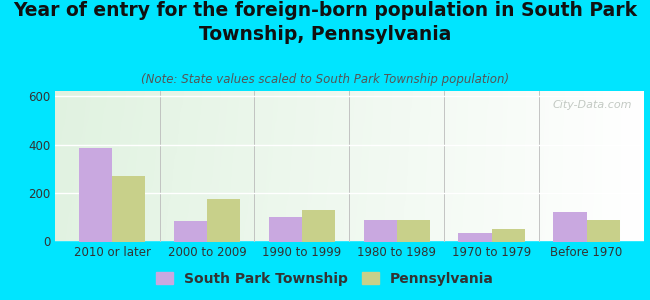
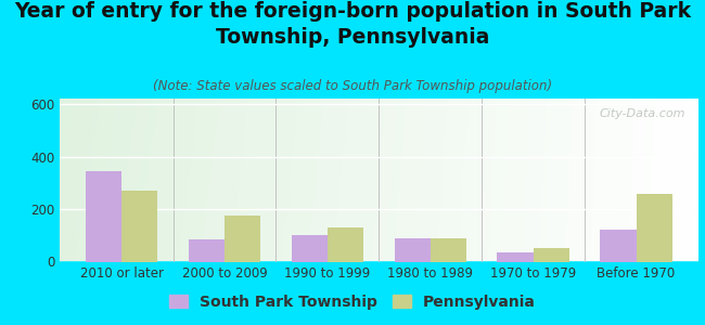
South Park Township/2010 or later: 385 -> 345
Pennsylvania/Before 1970: 90 -> 260
